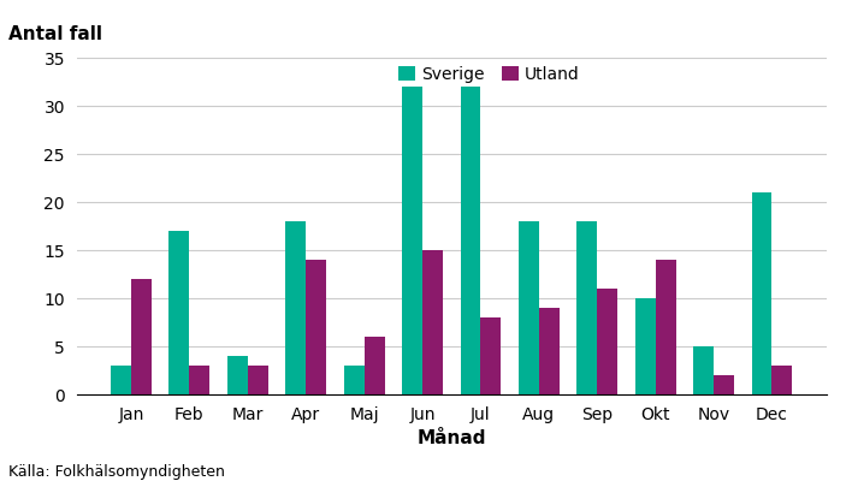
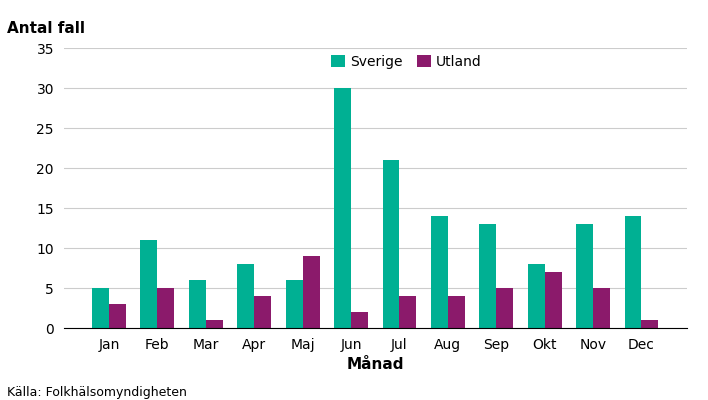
Sverige/Jan: 3 -> 5
Utland/Jan: 12 -> 3
Sverige/Feb: 17 -> 11
Utland/Feb: 3 -> 5
Sverige/Mar: 4 -> 6
Utland/Mar: 3 -> 1
Sverige/Apr: 18 -> 8
Utland/Apr: 14 -> 4
Sverige/Maj: 3 -> 6
Utland/Maj: 6 -> 9
Sverige/Jun: 32 -> 30
Utland/Jun: 15 -> 2
Sverige/Jul: 32 -> 21
Utland/Jul: 8 -> 4
Sverige/Aug: 18 -> 14
Utland/Aug: 9 -> 4
Sverige/Sep: 18 -> 13
Utland/Sep: 11 -> 5
Sverige/Okt: 10 -> 8
Utland/Okt: 14 -> 7
Sverige/Nov: 5 -> 13
Utland/Nov: 2 -> 5
Sverige/Dec: 21 -> 14
Utland/Dec: 3 -> 1
